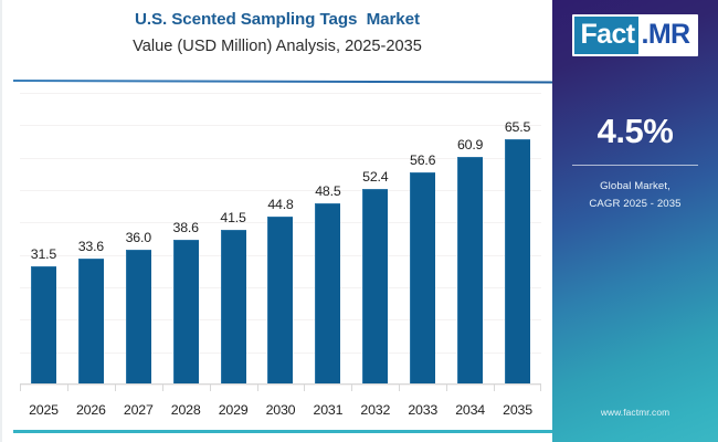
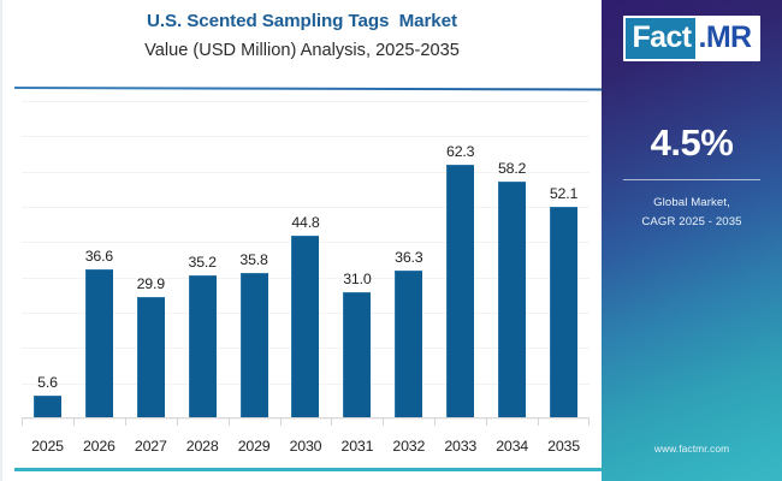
2025: 31.5 -> 5.6
2026: 33.6 -> 36.6
2027: 36.0 -> 29.9
2028: 38.6 -> 35.2
2029: 41.5 -> 35.8
2031: 48.5 -> 31.0
2032: 52.4 -> 36.3
2033: 56.6 -> 62.3
2034: 60.9 -> 58.2
2035: 65.5 -> 52.1
